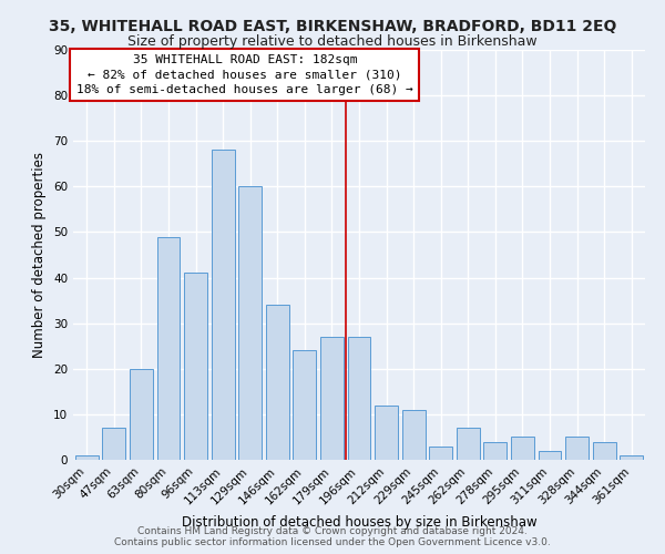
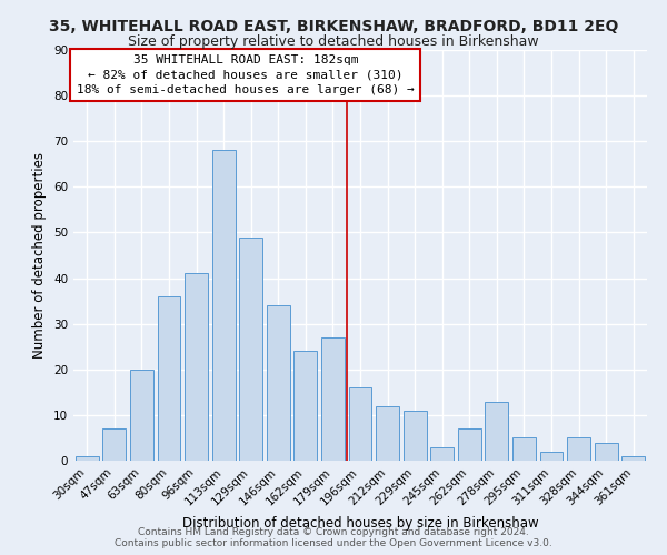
80sqm: 49 -> 36
129sqm: 60 -> 49
196sqm: 27 -> 16
278sqm: 4 -> 13
